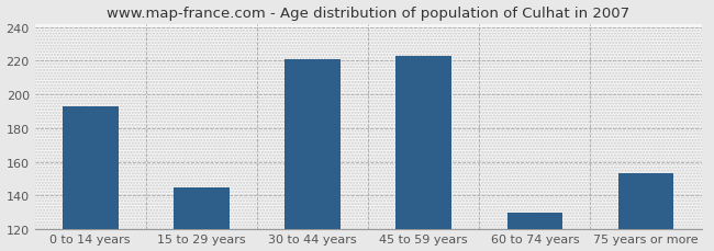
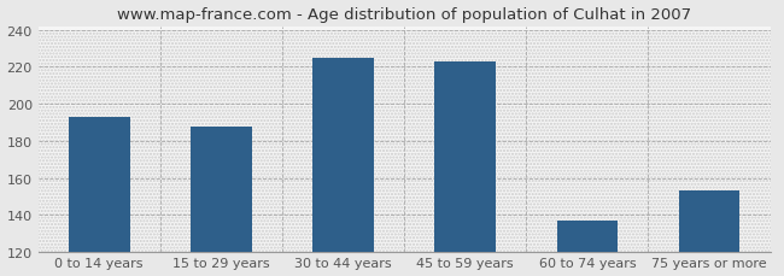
15 to 29 years: 145 -> 188
30 to 44 years: 221 -> 225
60 to 74 years: 130 -> 137
